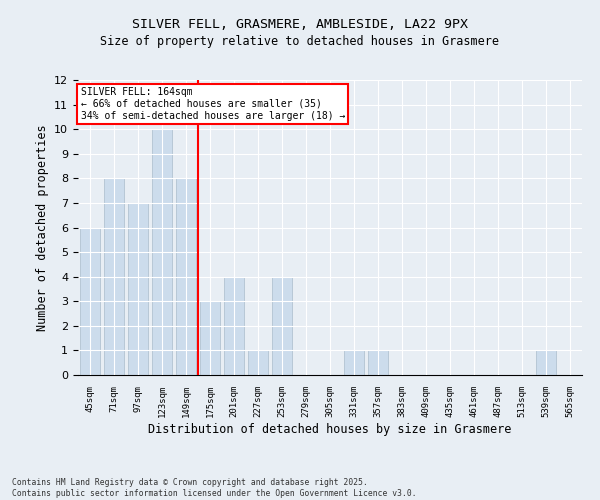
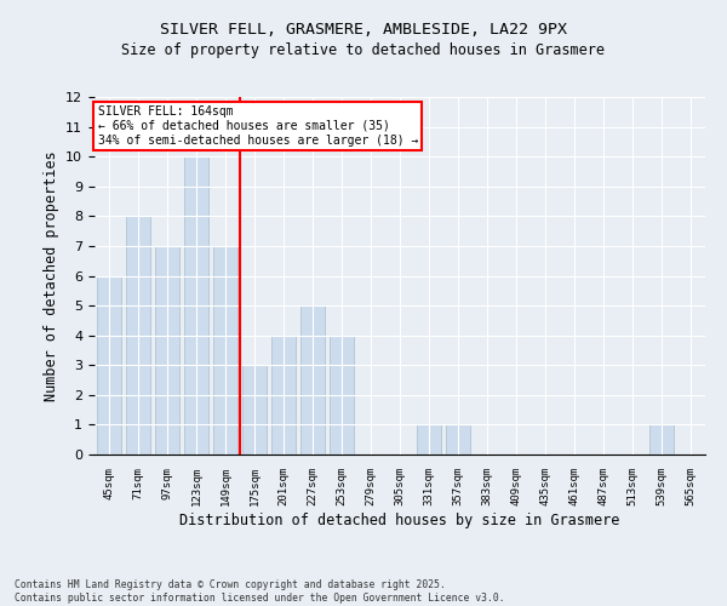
149sqm: 8 -> 7
227sqm: 1 -> 5
